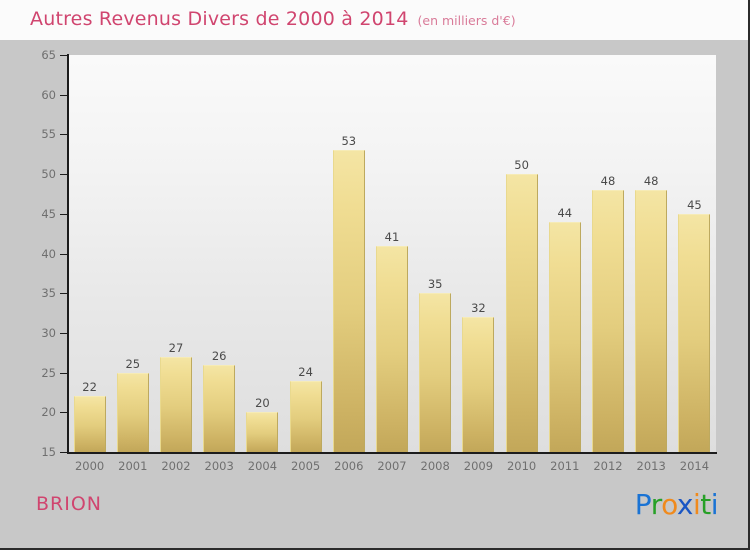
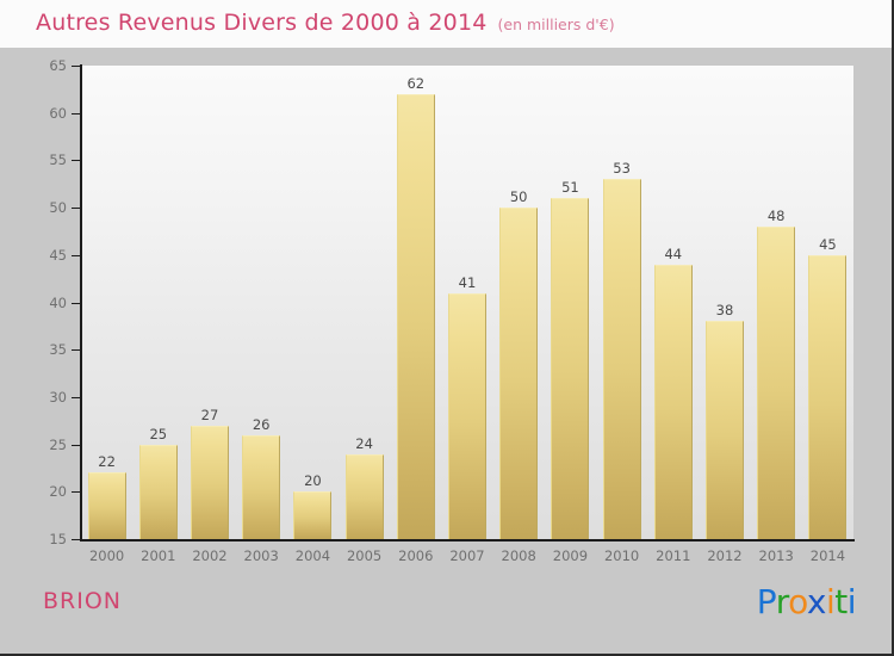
2006: 53 -> 62
2008: 35 -> 50
2009: 32 -> 51
2010: 50 -> 53
2012: 48 -> 38
